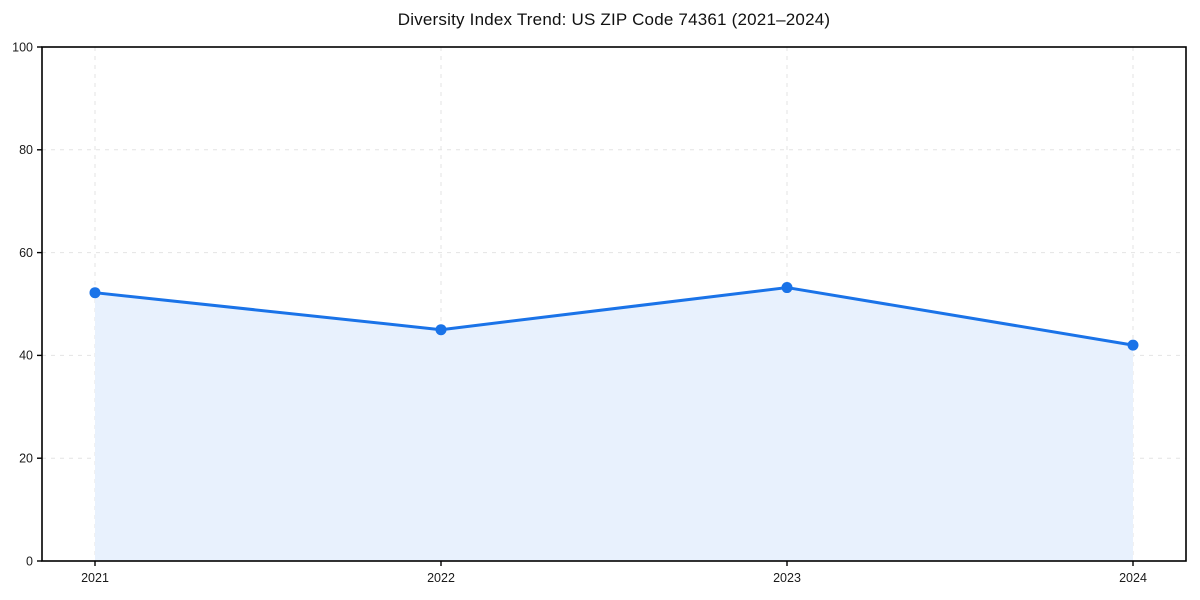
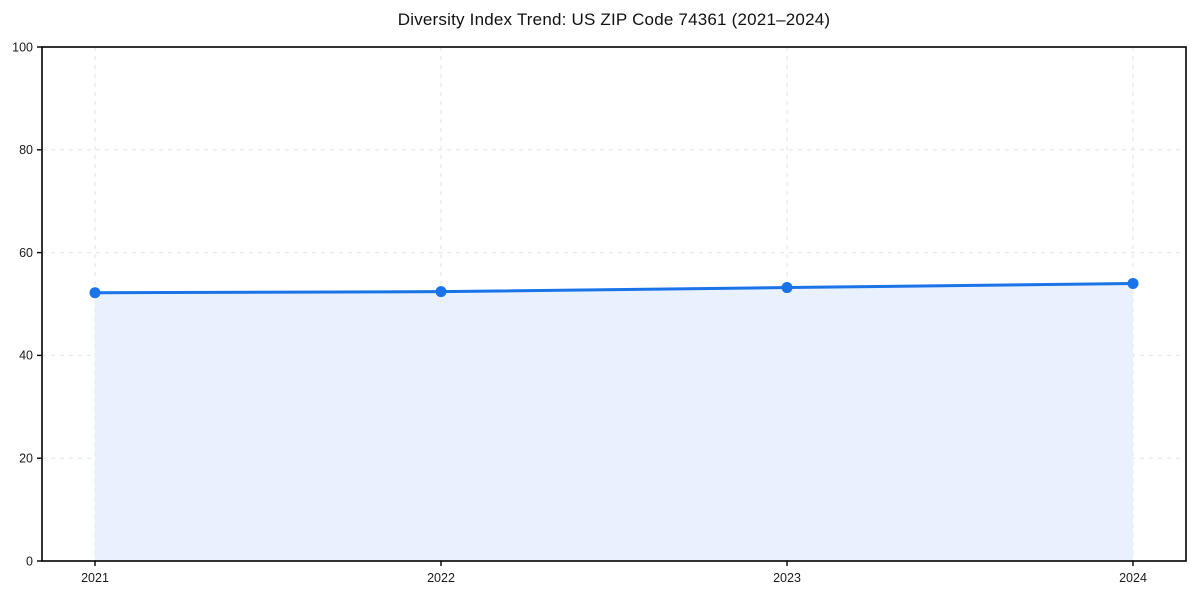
2022: 45 -> 52
2024: 42 -> 54
